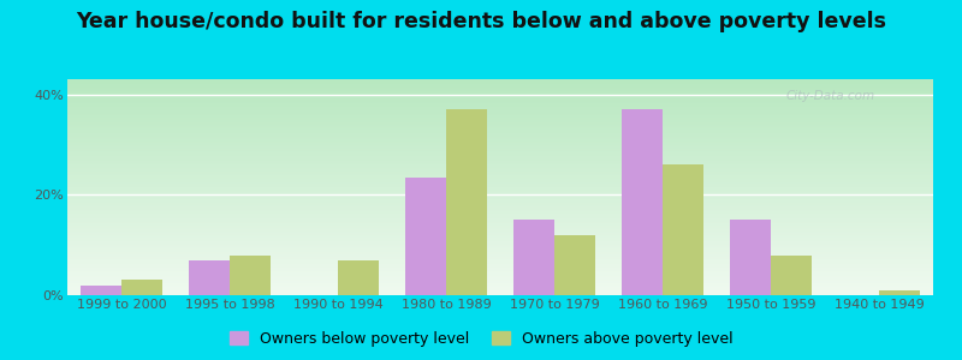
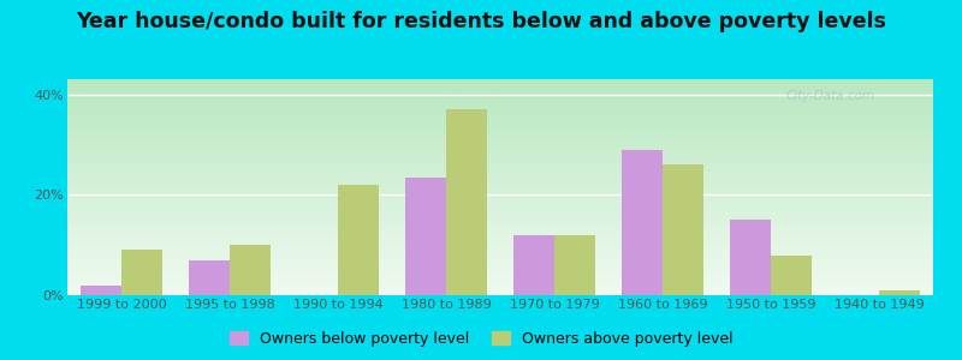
Owners above poverty level/1999 to 2000: 3% -> 9%
Owners above poverty level/1995 to 1998: 8% -> 10%
Owners above poverty level/1990 to 1994: 7% -> 22%
Owners below poverty level/1970 to 1979: 15.0% -> 12.0%
Owners below poverty level/1960 to 1969: 37.0% -> 29.0%
